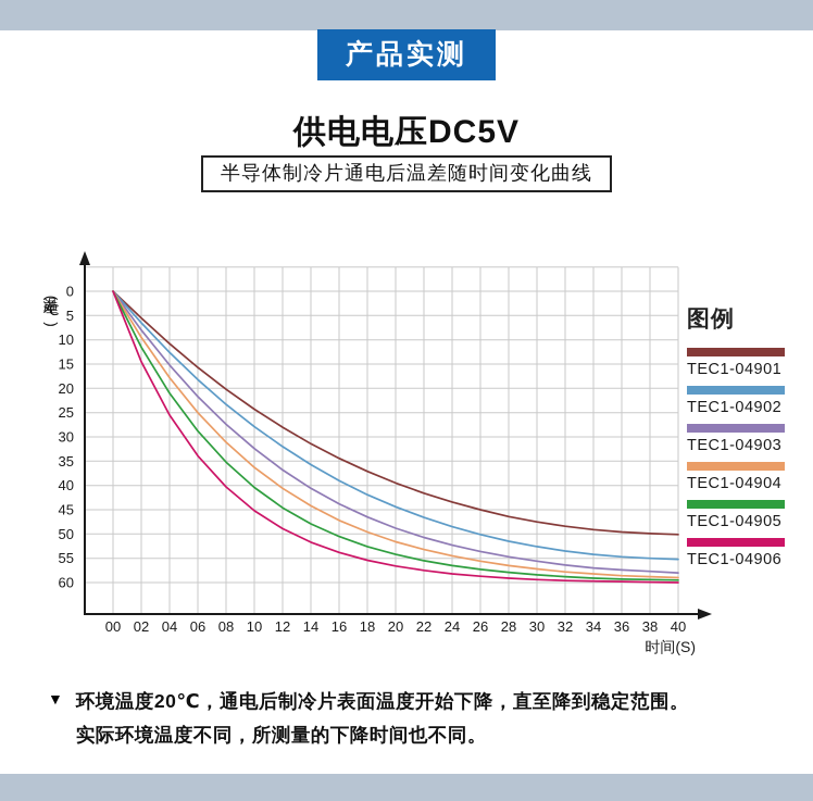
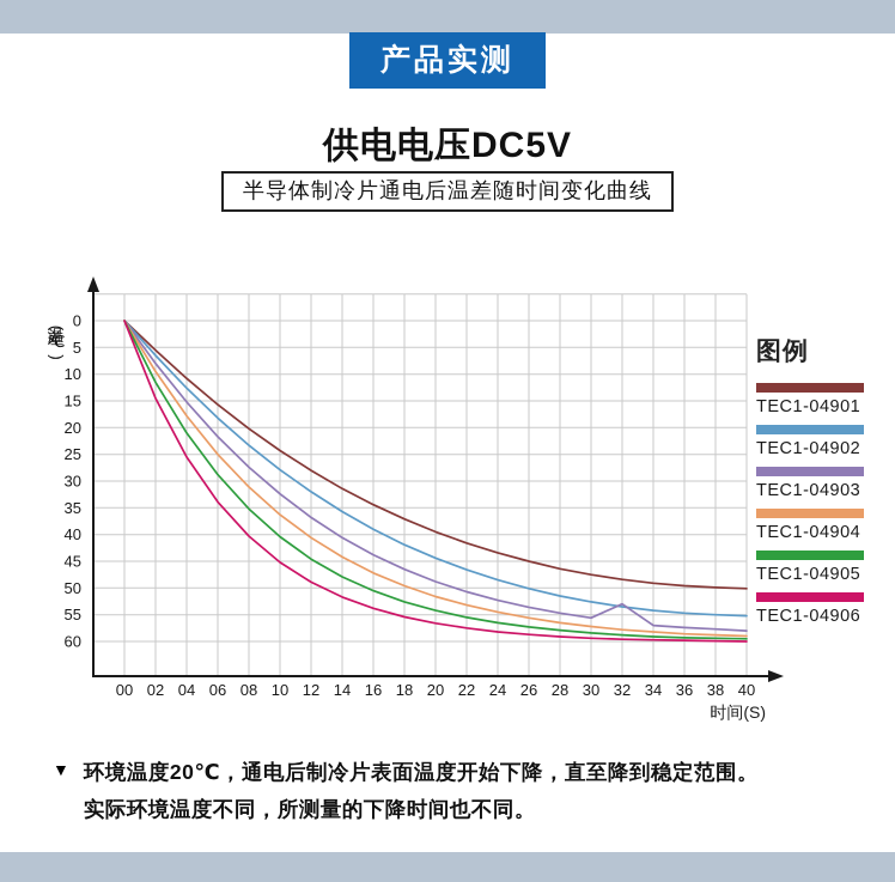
TEC1-04903/32: 56 -> 53
